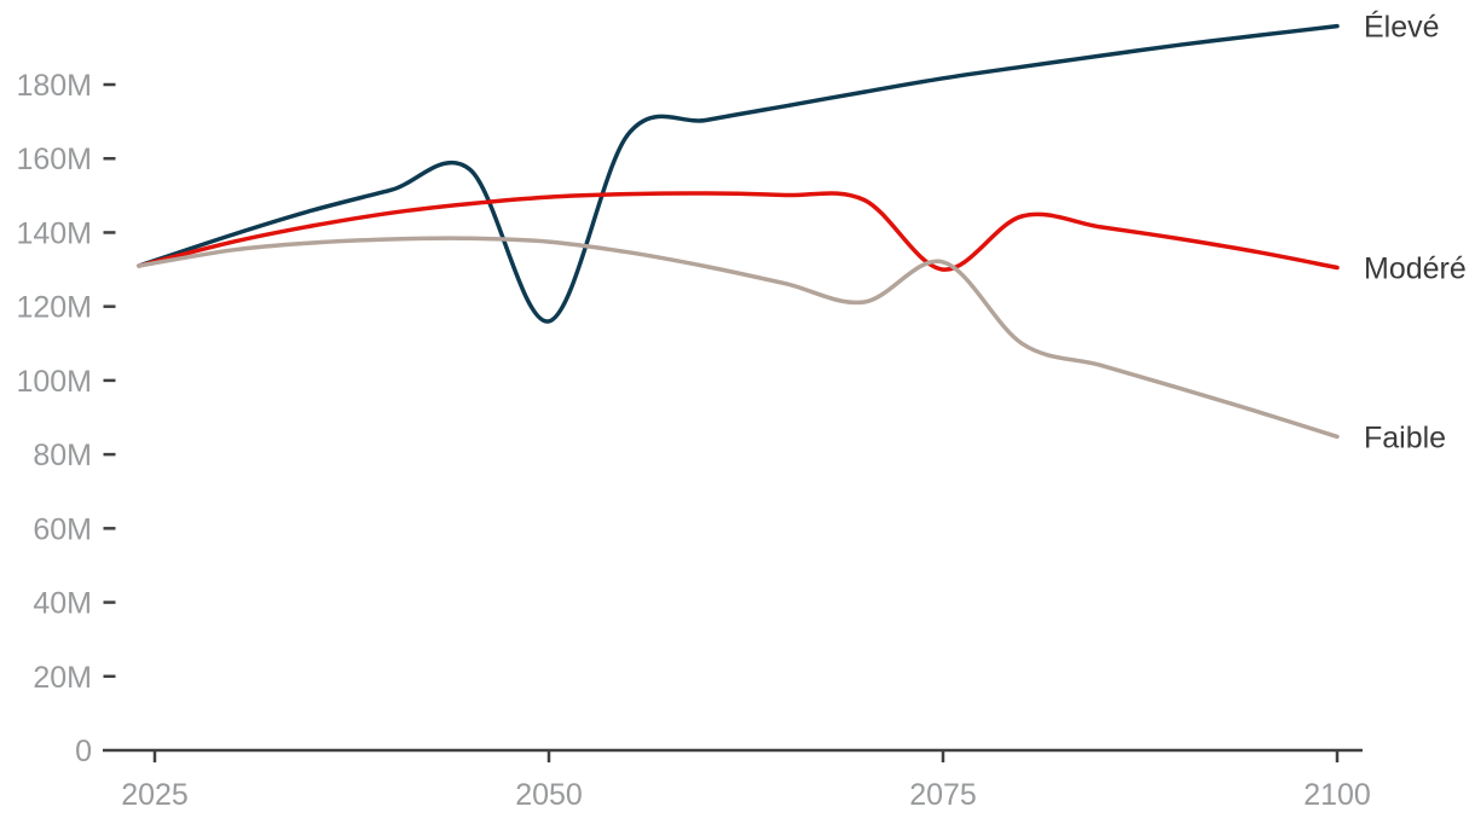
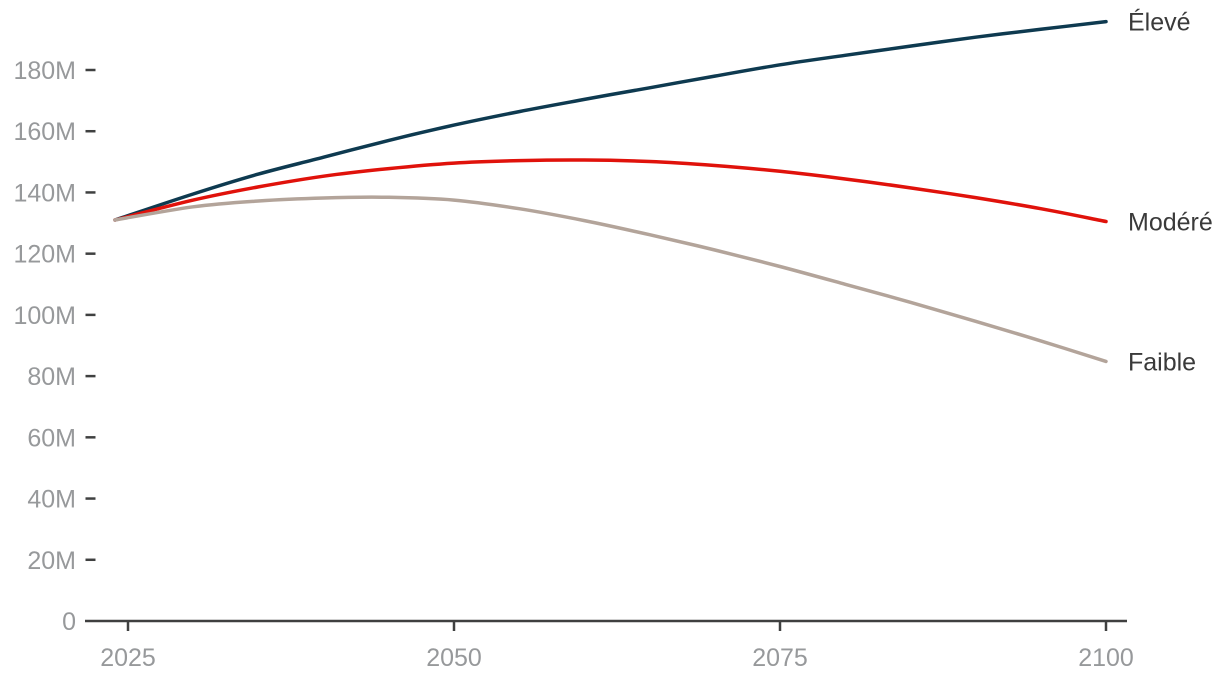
Élevé/2050: 116M -> 162M
Modéré/2075: 130M -> 147M
Faible/2075: 132M -> 116M
